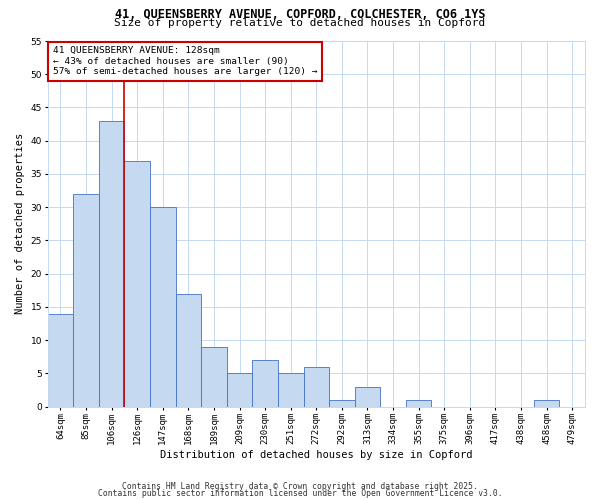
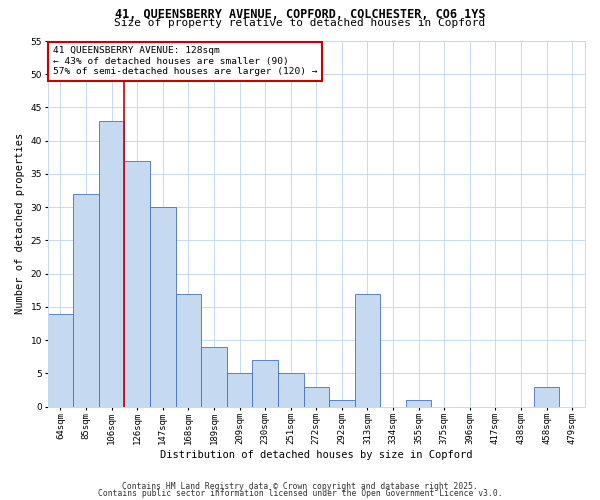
272sqm: 6 -> 3
313sqm: 3 -> 17
458sqm: 1 -> 3
